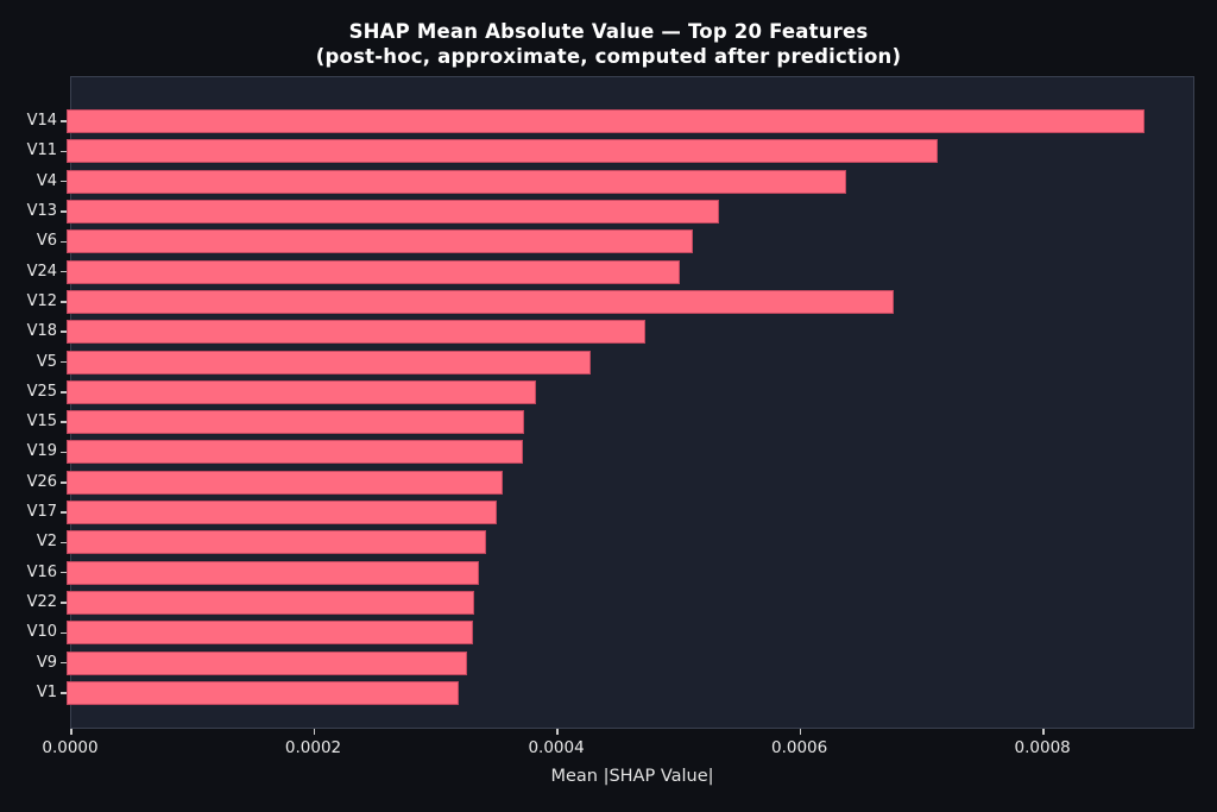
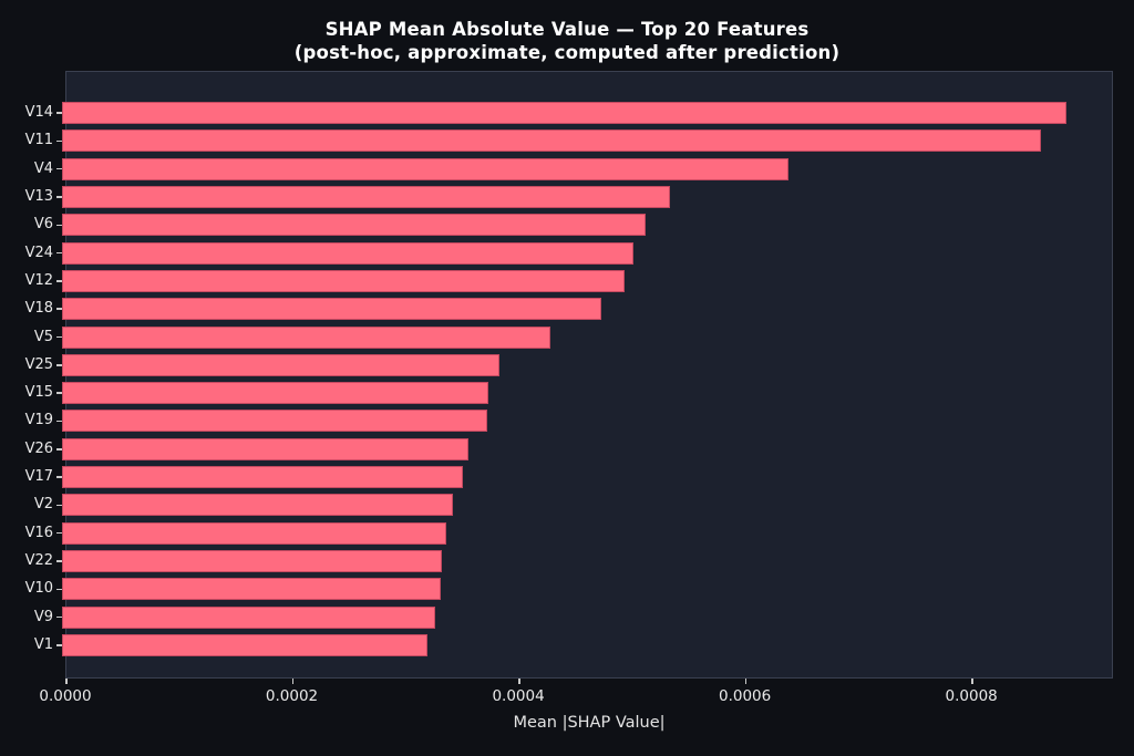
V11: 0.000714 -> 0.000862
V12: 0.000678 -> 0.000495
